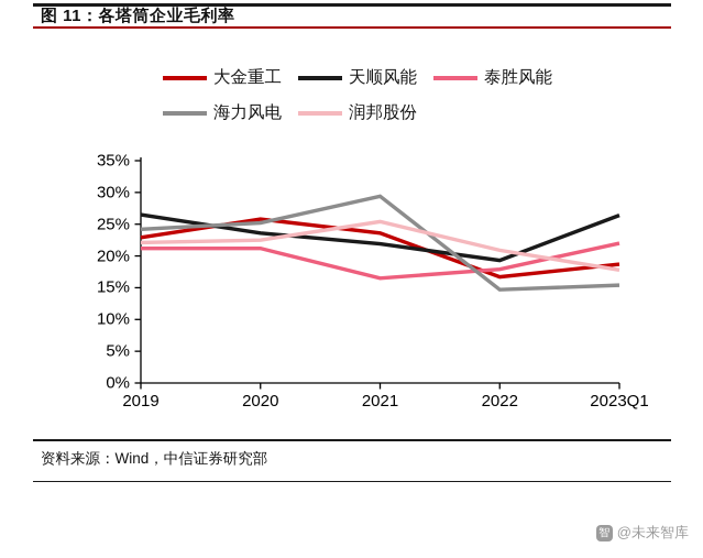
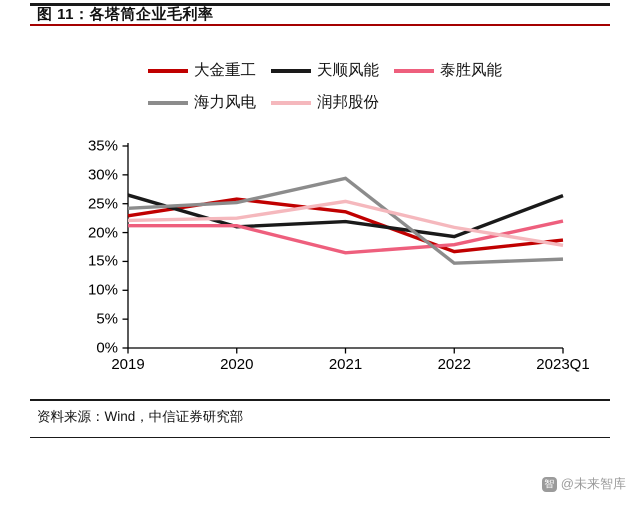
天顺风能/2020: 24% -> 21%
